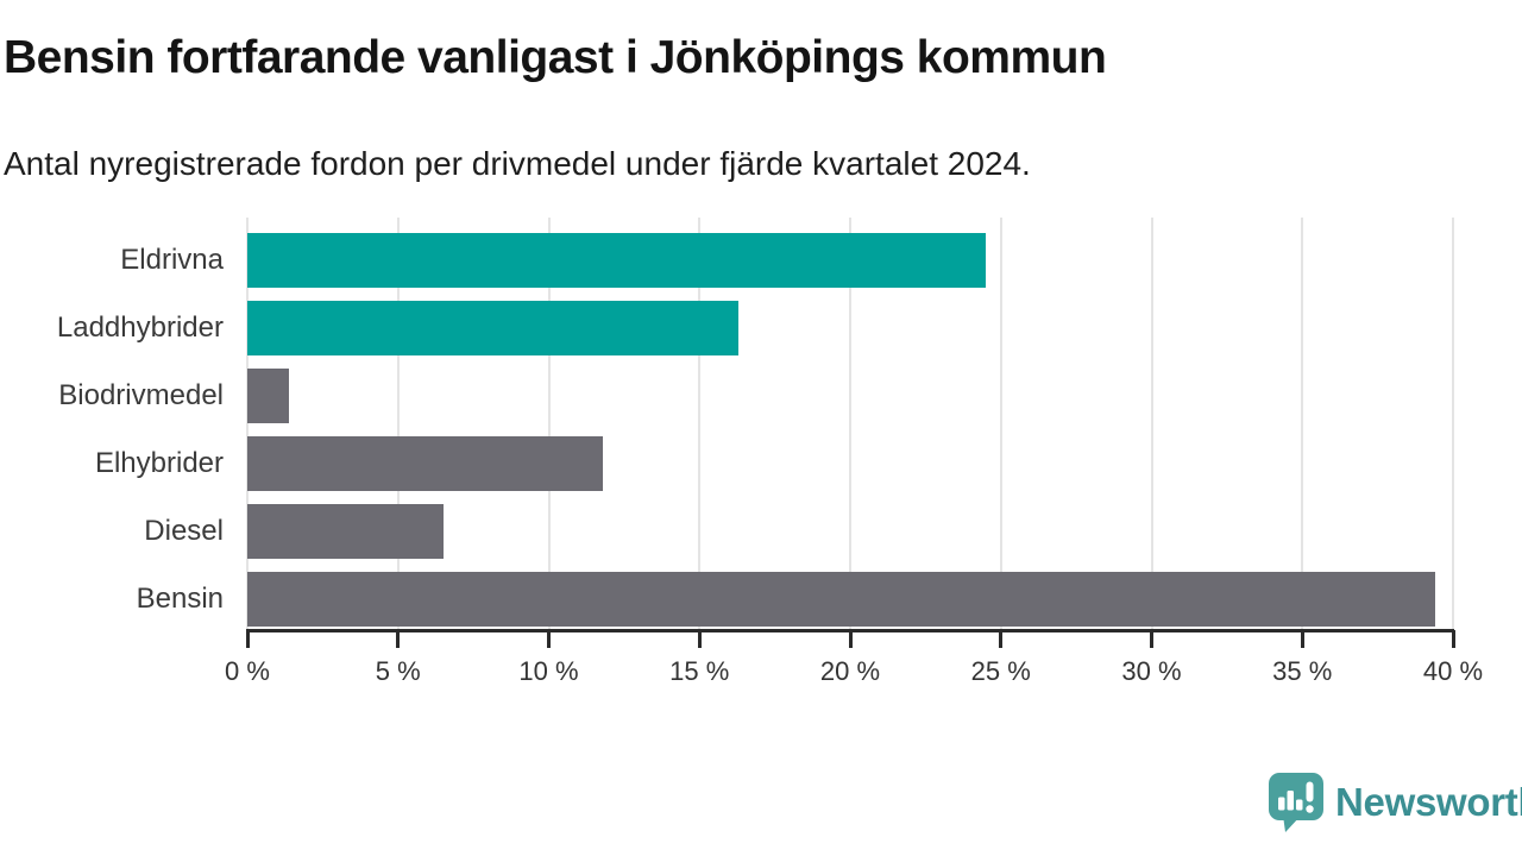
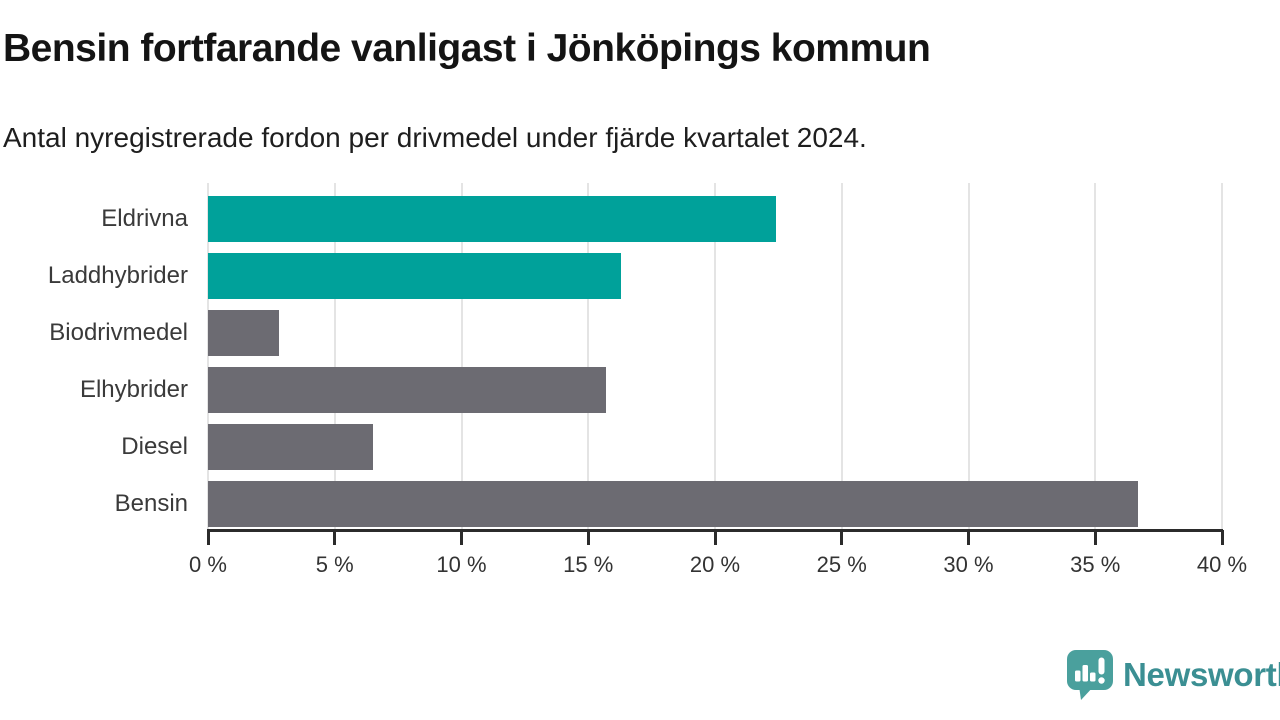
Eldrivna: 24.5% -> 22.4%
Biodrivmedel: 1.4% -> 2.8%
Elhybrider: 11.8% -> 15.7%
Bensin: 39.4% -> 36.7%
